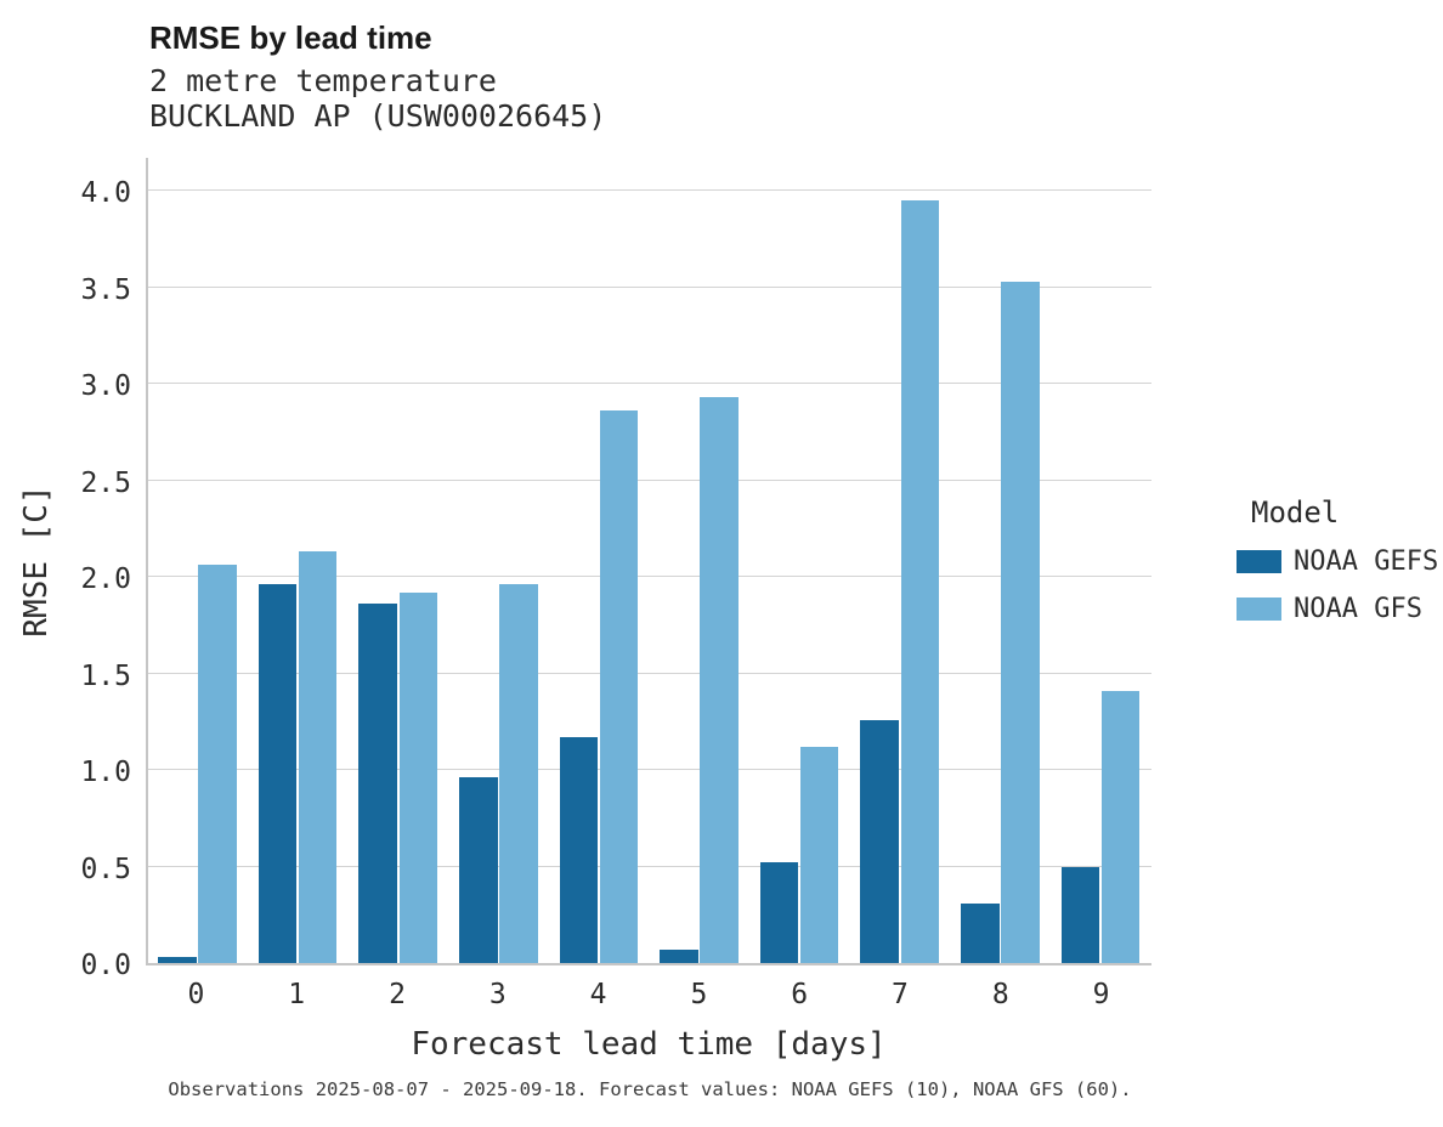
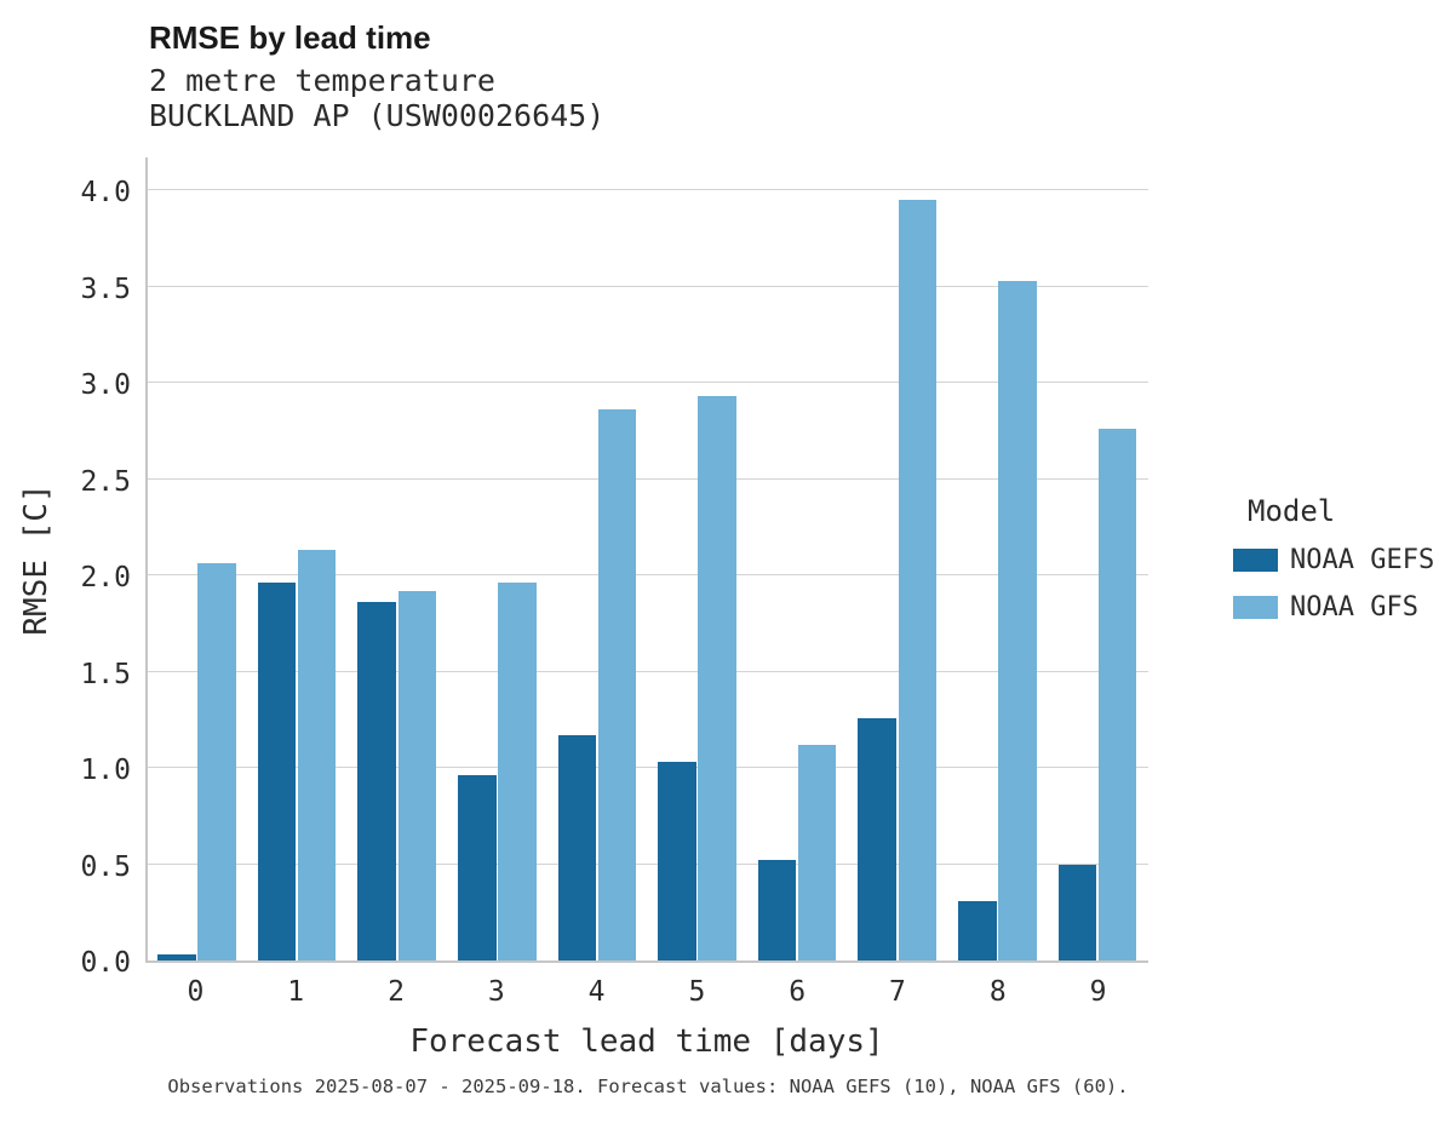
NOAA GEFS/5: 0.07 -> 1.03
NOAA GFS/9: 1.41 -> 2.76
